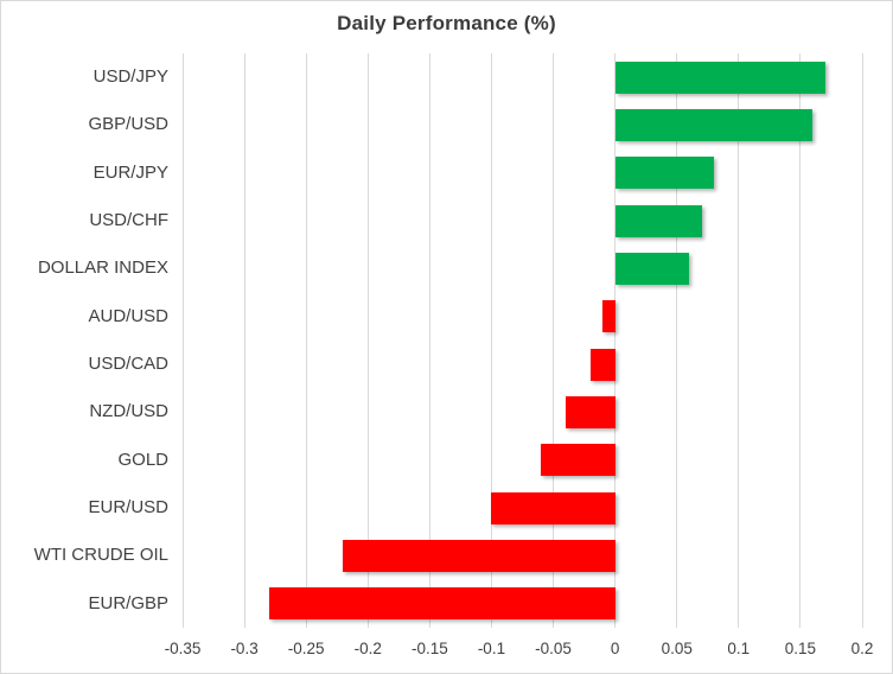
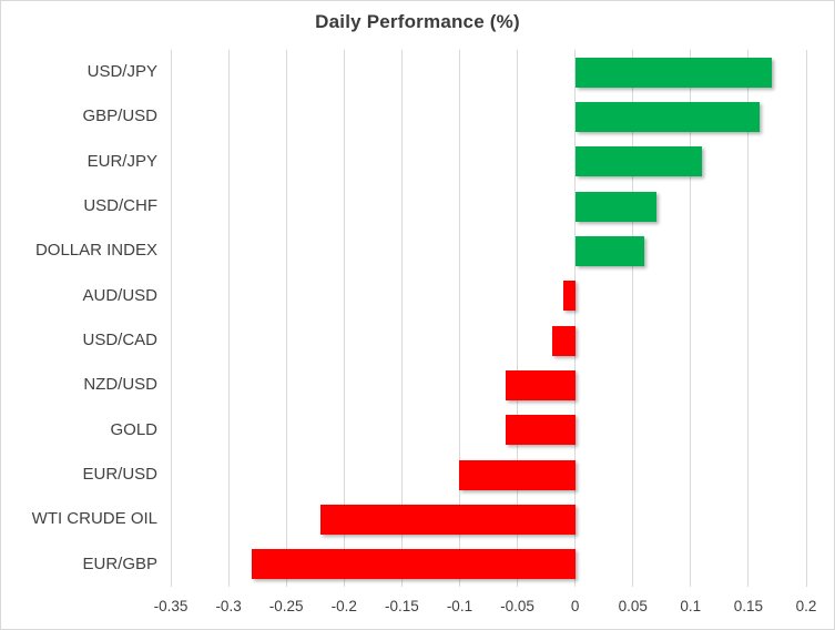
EUR/JPY: 0.08 -> 0.11
NZD/USD: -0.04 -> -0.06
